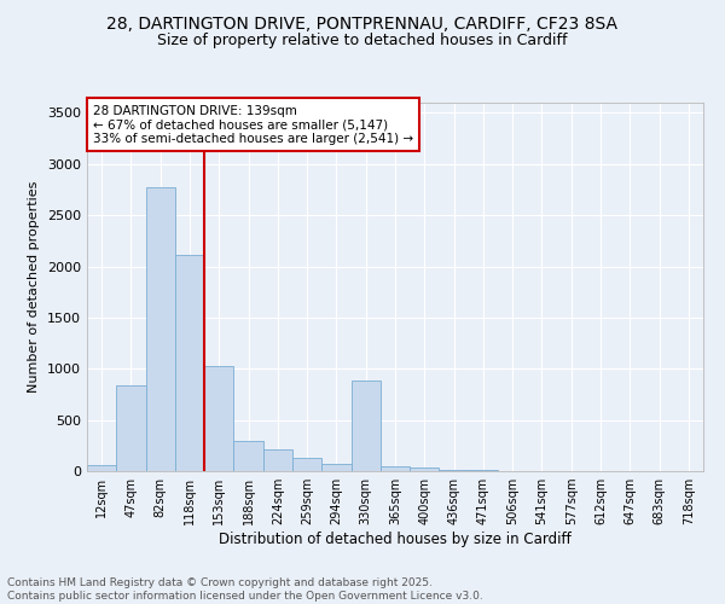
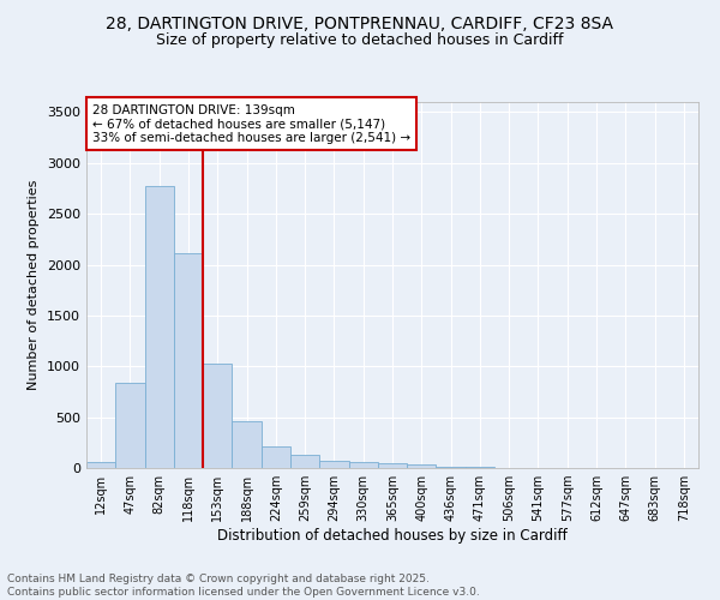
188sqm: 300 -> 460
330sqm: 880 -> 60
